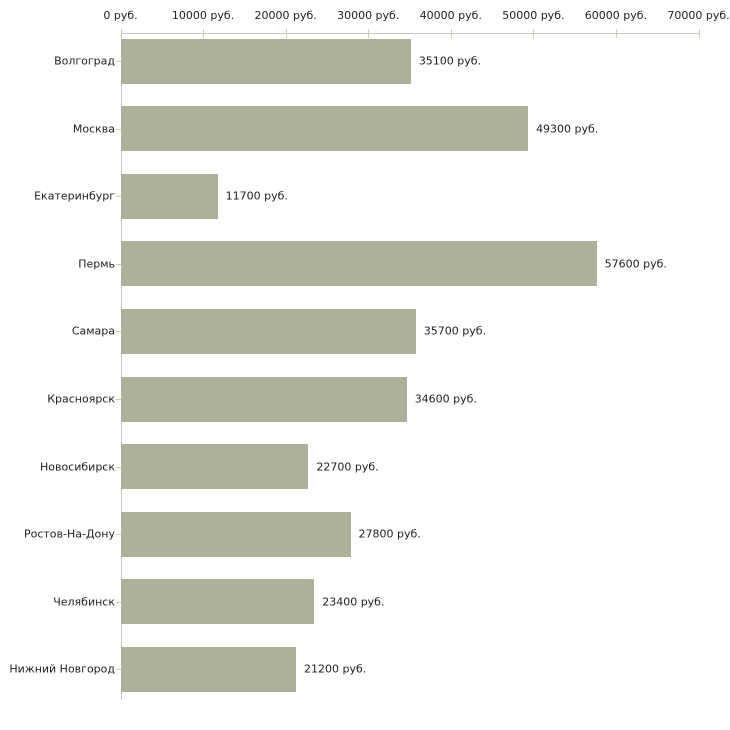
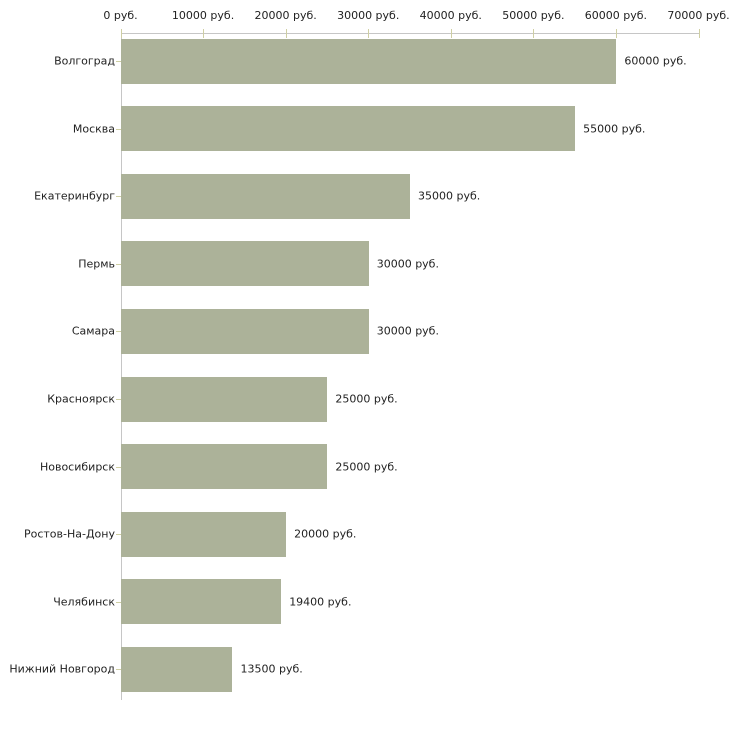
Волгоград: 35100 -> 60000
Москва: 49300 -> 55000
Екатеринбург: 11700 -> 35000
Пермь: 57600 -> 30000
Самара: 35700 -> 30000
Красноярск: 34600 -> 25000
Новосибирск: 22700 -> 25000
Ростов-На-Дону: 27800 -> 20000
Челябинск: 23400 -> 19400
Нижний Новгород: 21200 -> 13500
